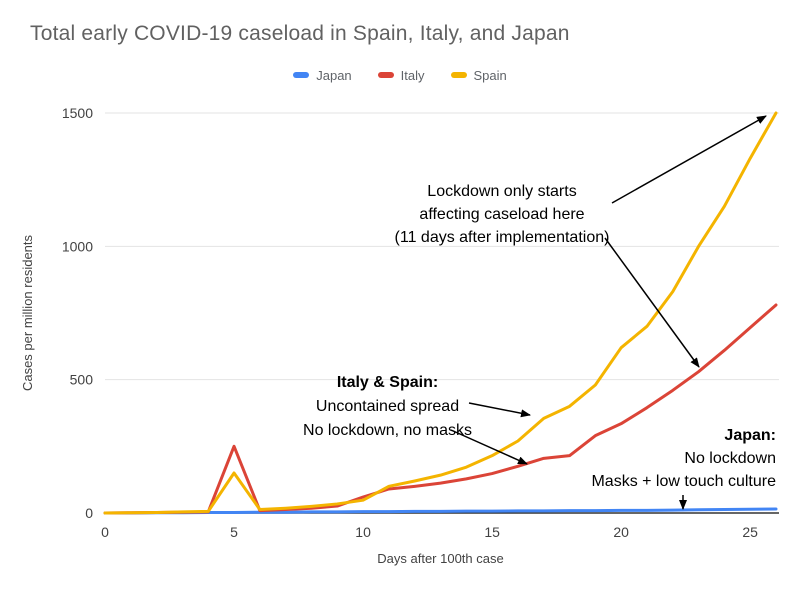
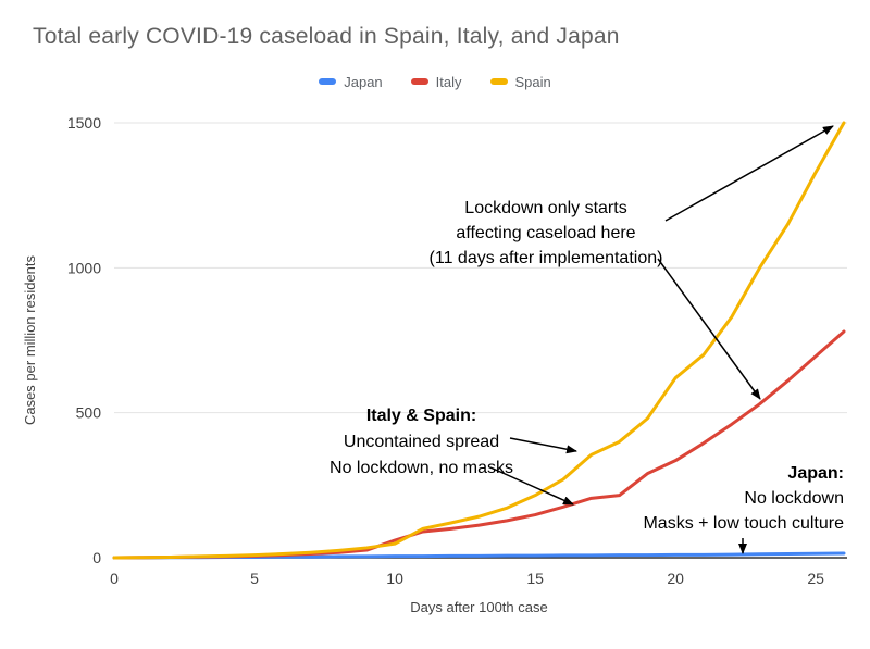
Italy/5: 250 -> 10
Spain/5: 150 -> 10
